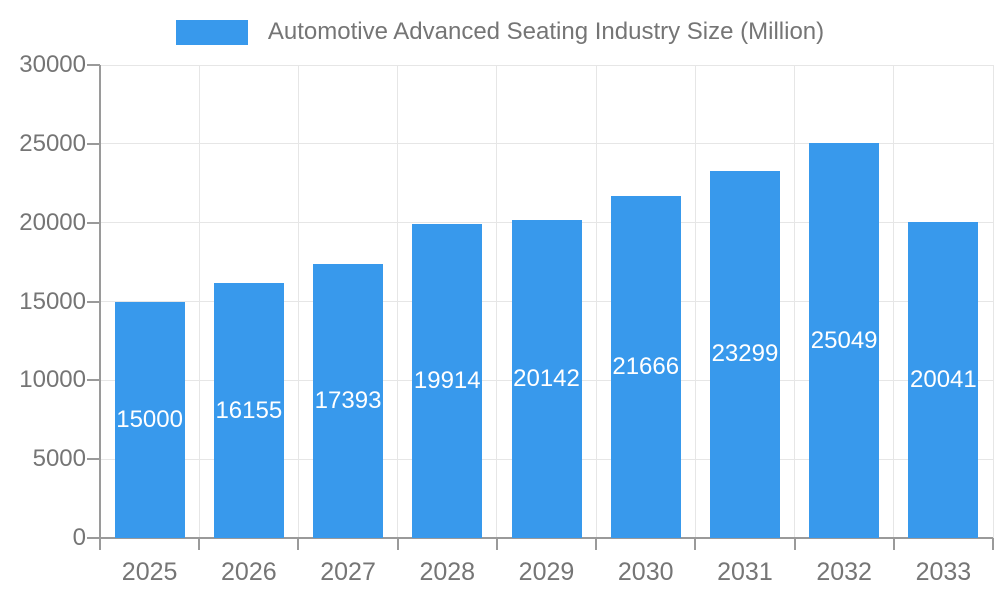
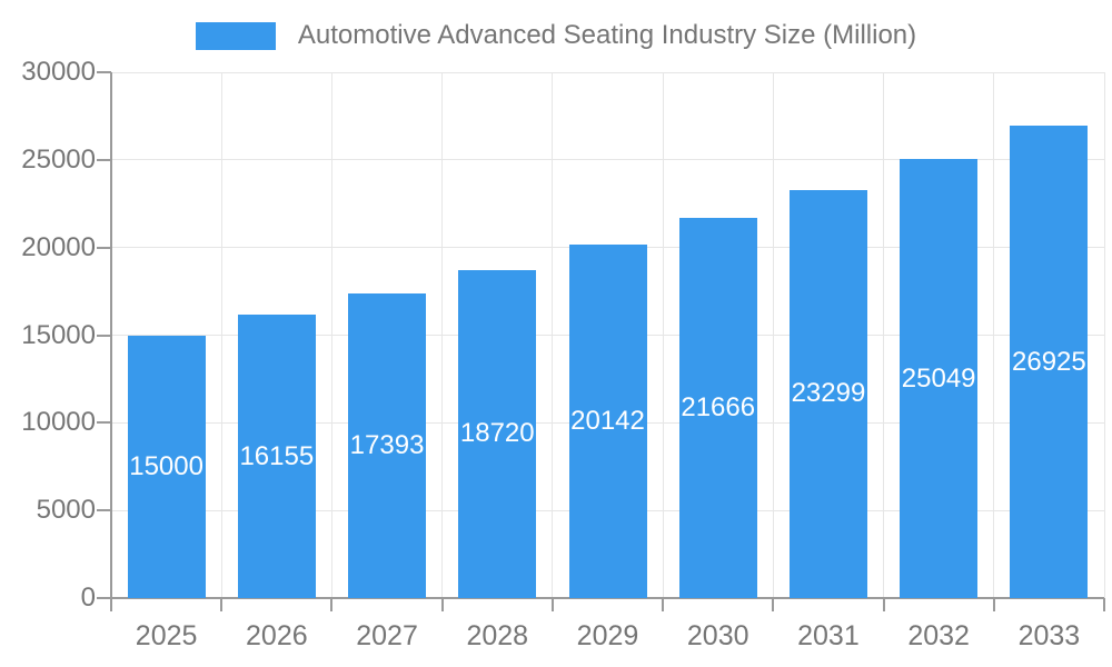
2028: 19914 -> 18720
2033: 20041 -> 26925
